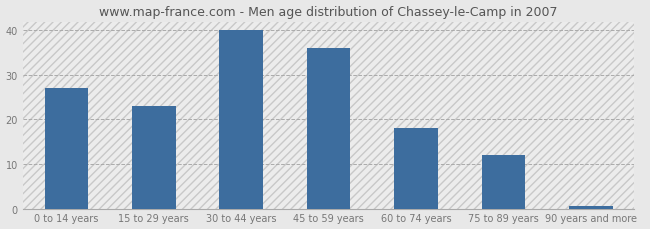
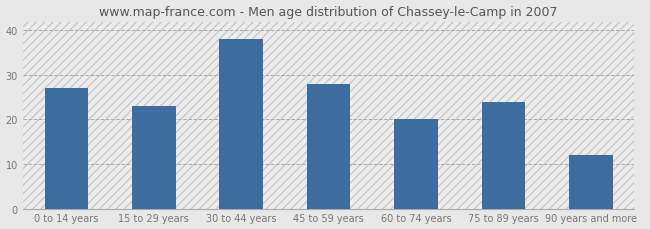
30 to 44 years: 40.0 -> 38.0
45 to 59 years: 36.0 -> 28.0
60 to 74 years: 18.0 -> 20.0
75 to 89 years: 12.0 -> 24.0
90 years and more: 0.5 -> 12.0
